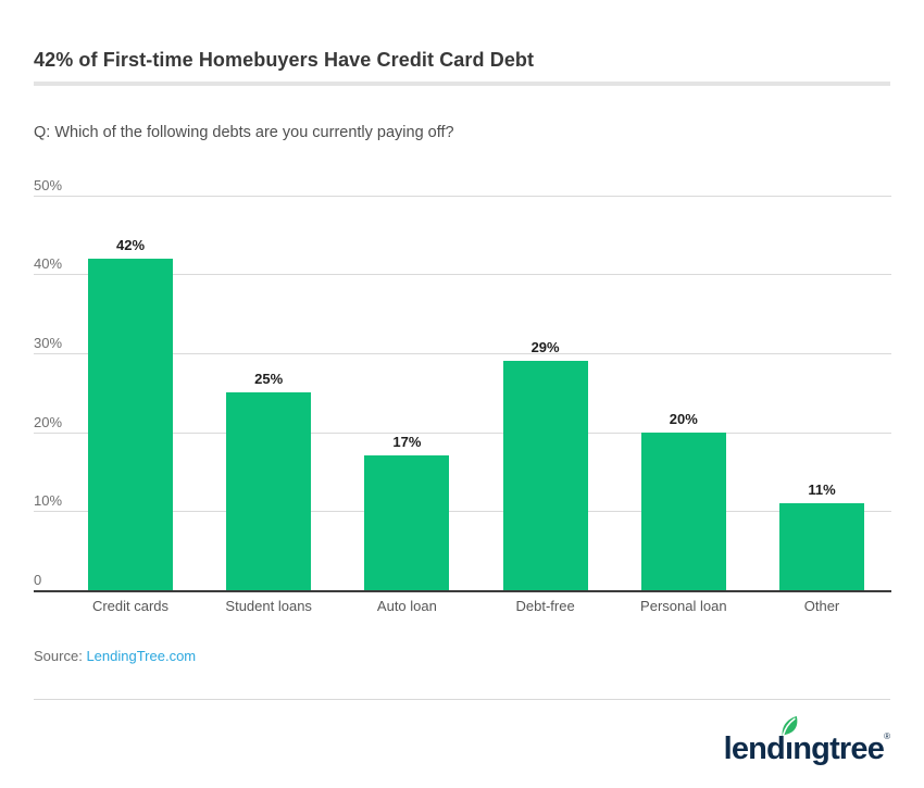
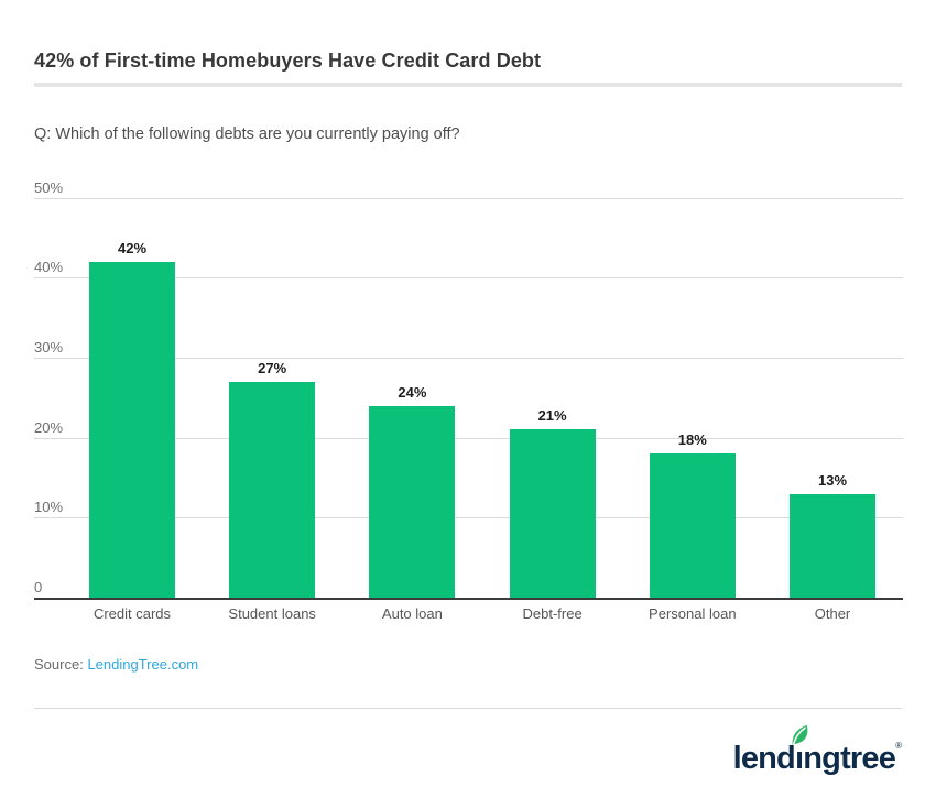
Student loans: 25% -> 27%
Auto loan: 17% -> 24%
Debt-free: 29% -> 21%
Personal loan: 20% -> 18%
Other: 11% -> 13%
